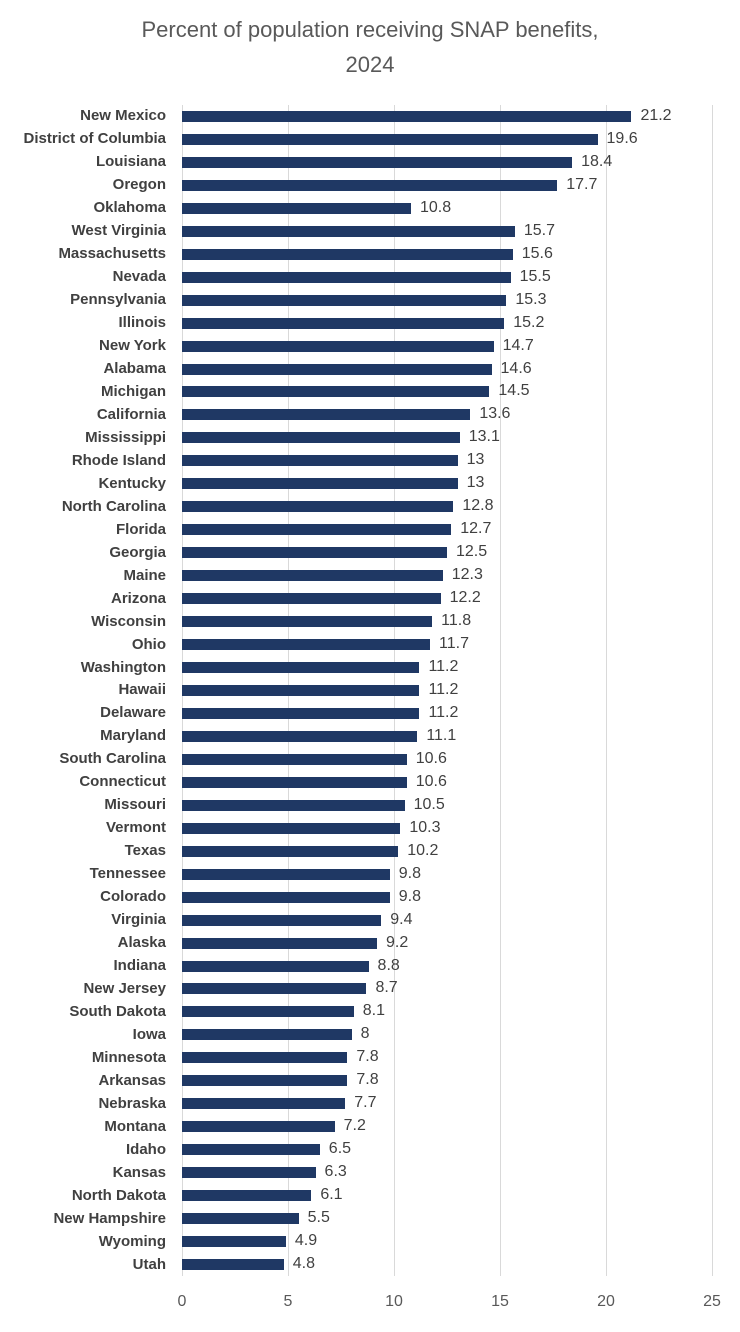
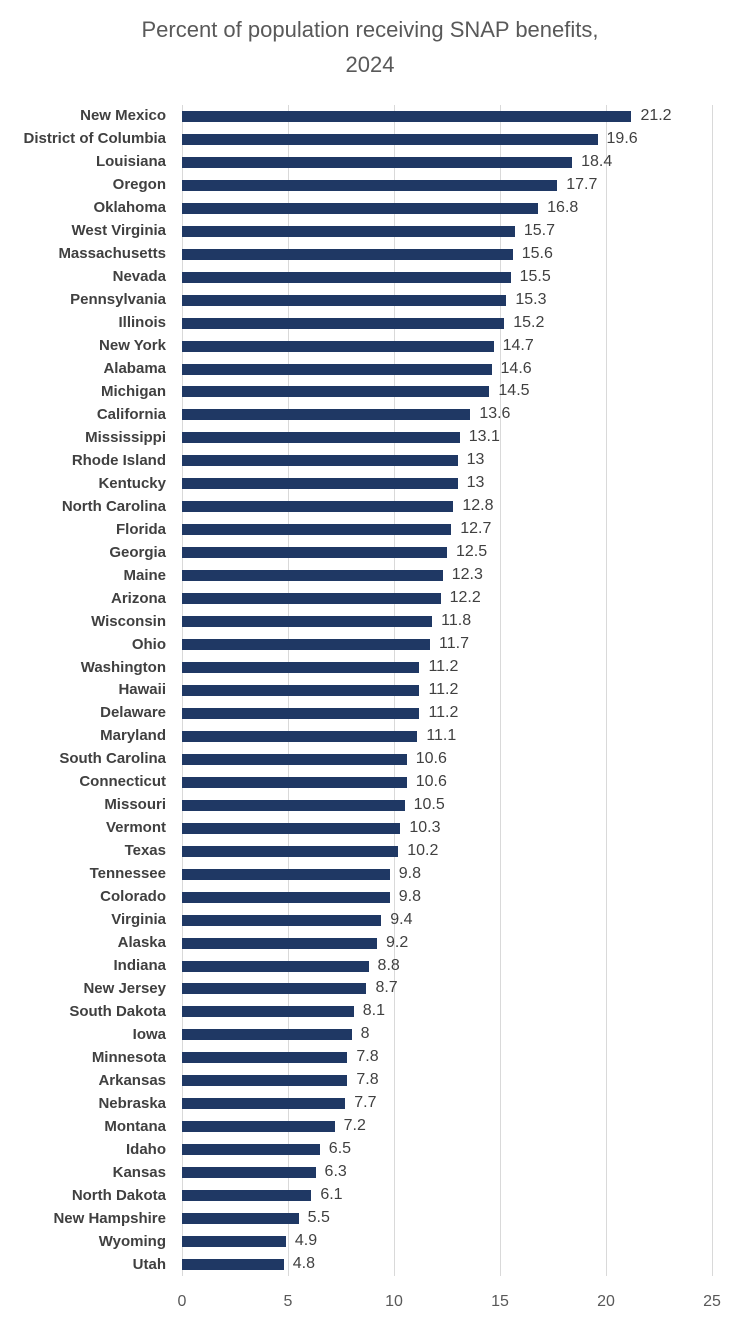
Oklahoma: 10.8 -> 16.8
